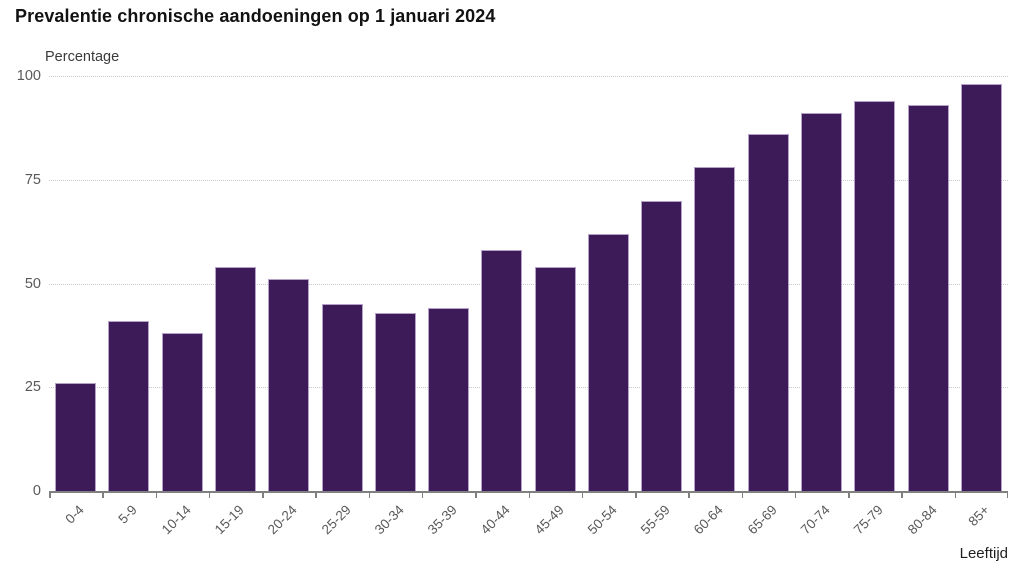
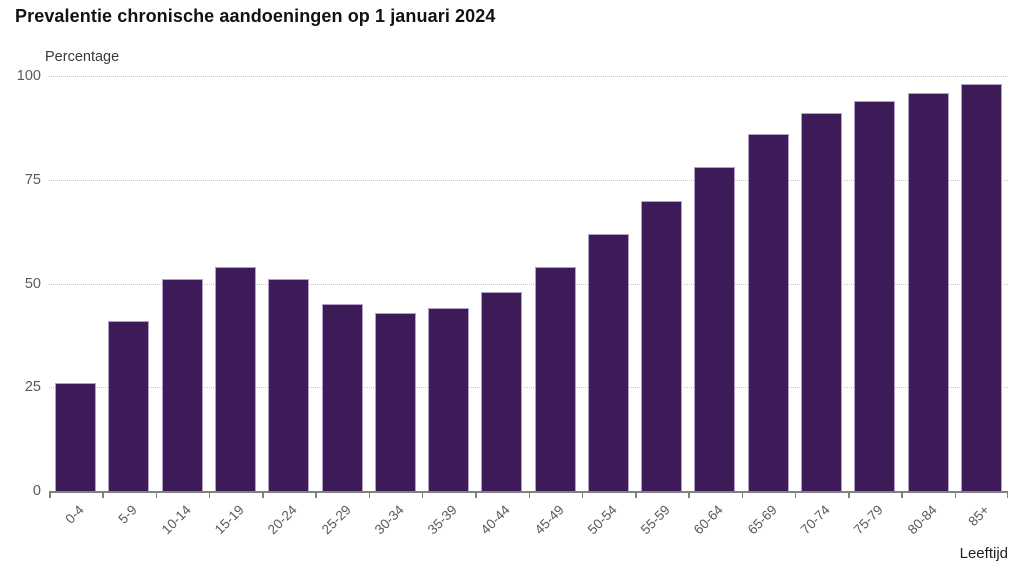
10-14: 38 -> 51
40-44: 58 -> 48
80-84: 93 -> 96
